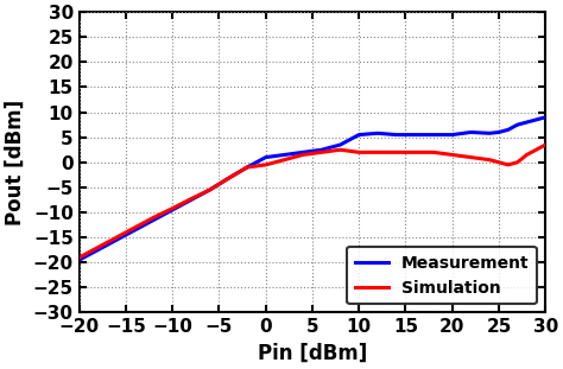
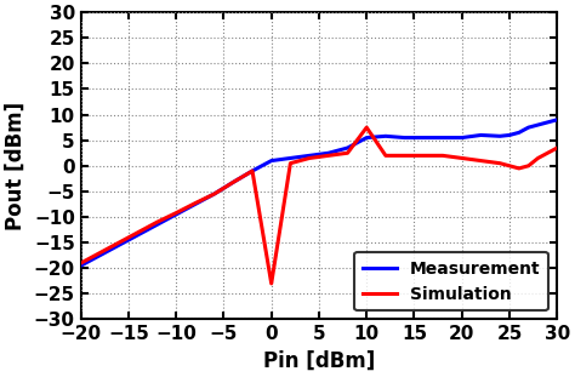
Simulation/0: -0.5 -> -23.0
Simulation/10: 2.0 -> 7.5
